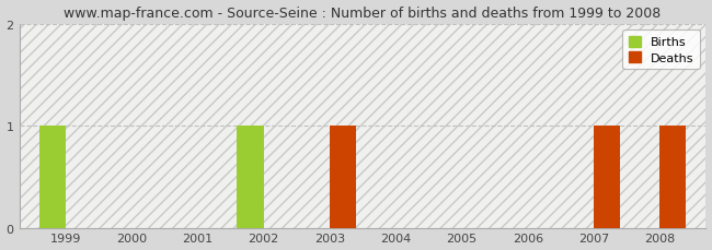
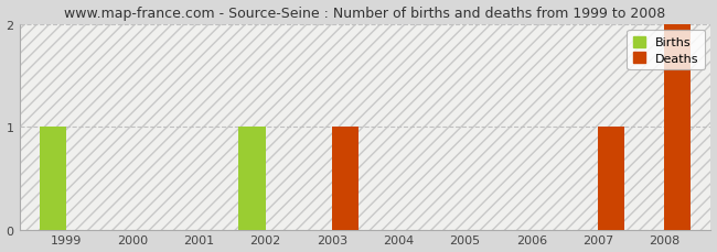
Deaths/2008: 1 -> 2
